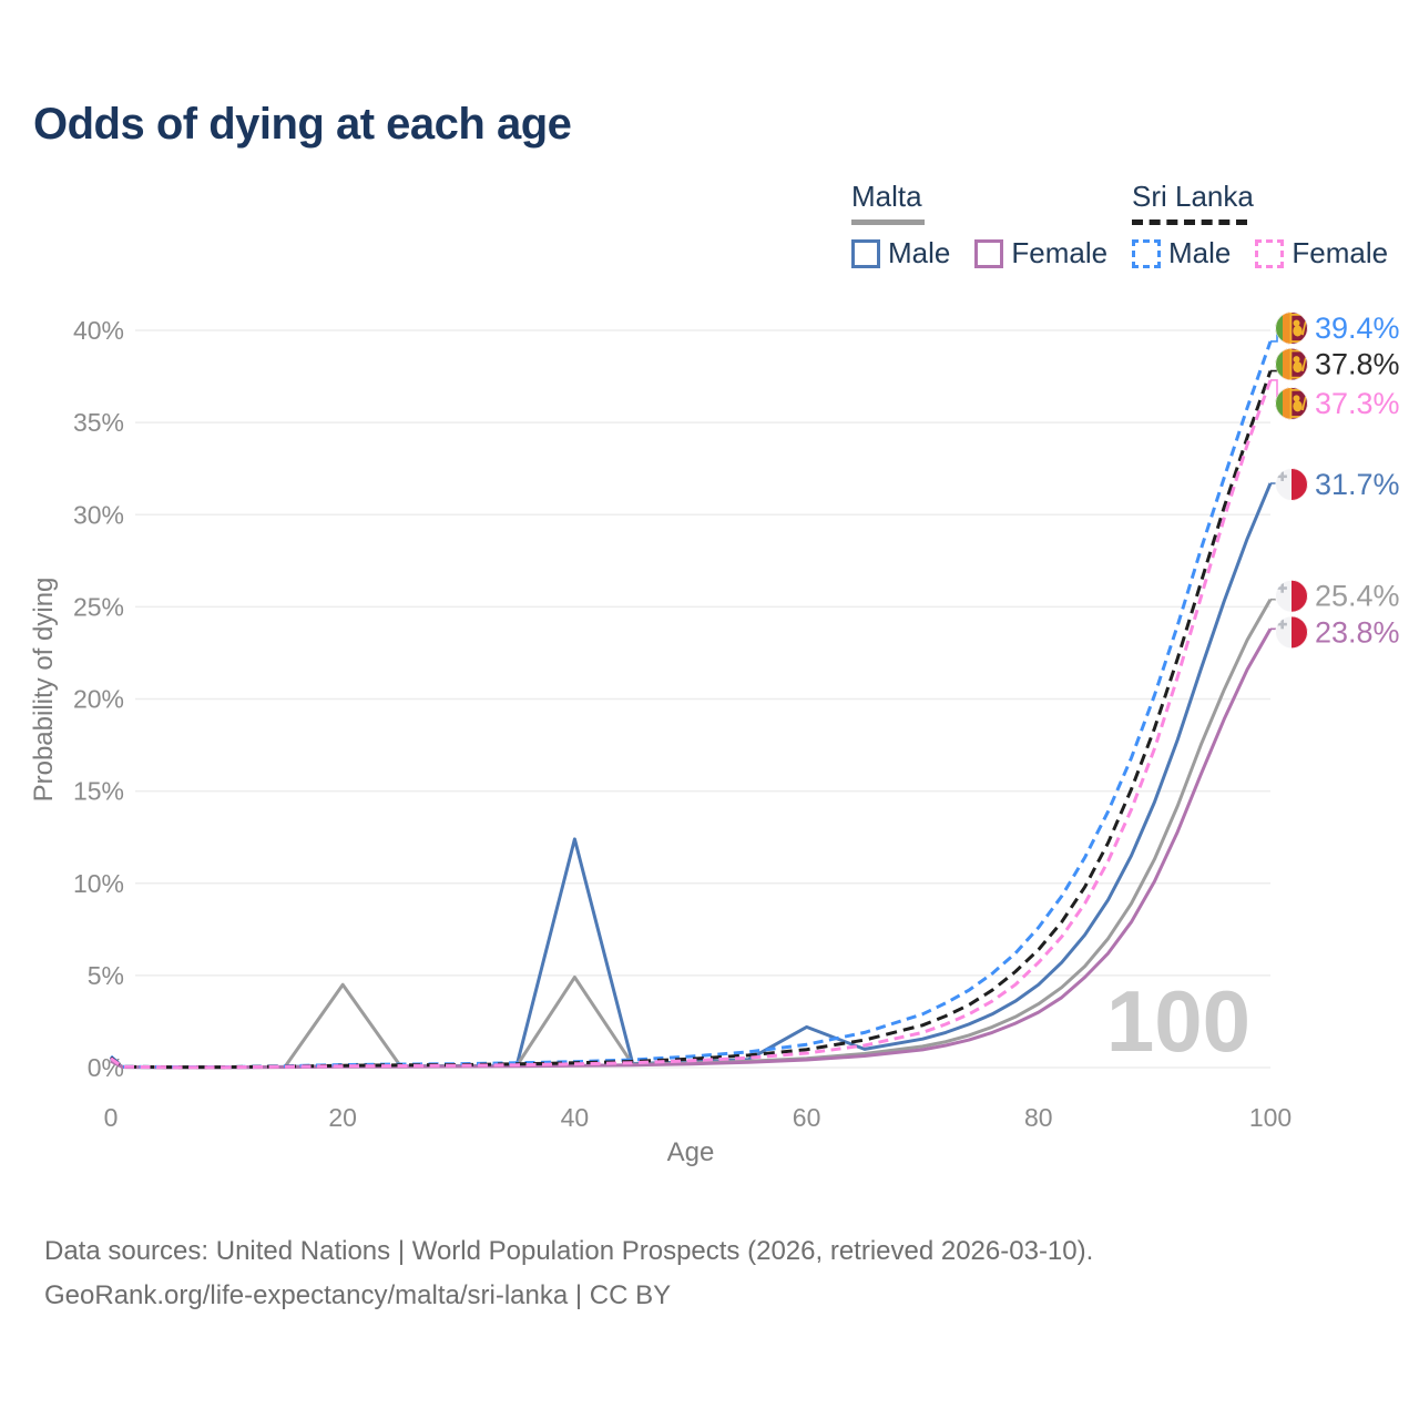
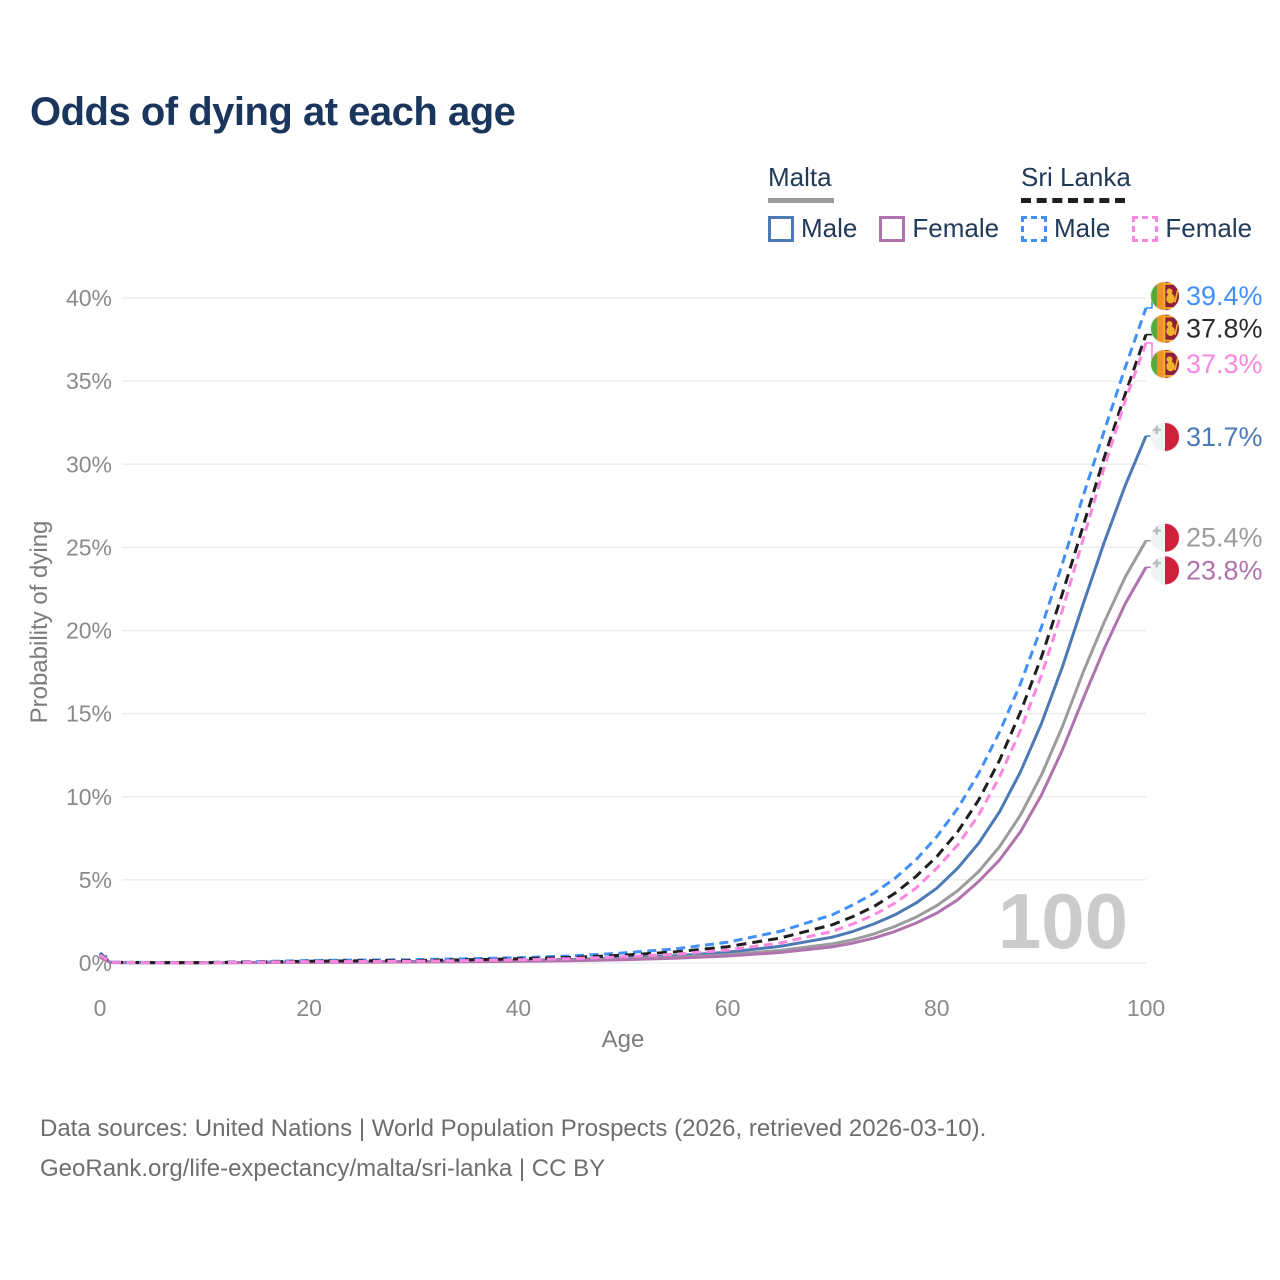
Malta/20: 4.5% -> 0.1%
Malta Male/40: 12.4% -> 0.1%
Malta/40: 4.9% -> 0.1%
Malta Male/60: 2.2% -> 0.7%
